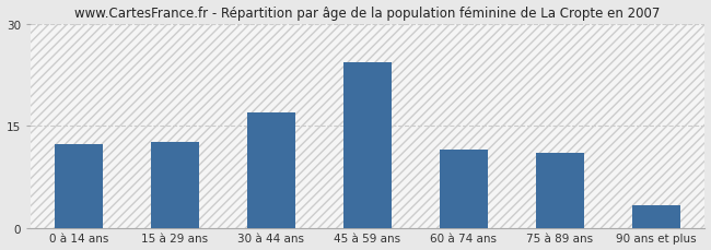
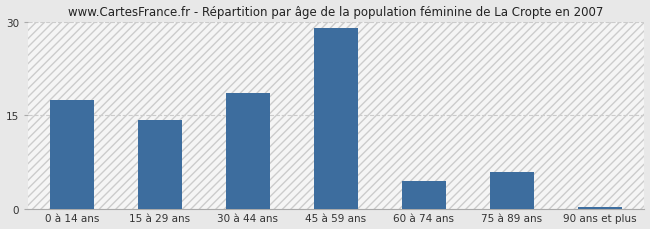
0 à 14 ans: 12.4 -> 17.5
15 à 29 ans: 12.6 -> 14.3
30 à 44 ans: 17.0 -> 18.5
45 à 59 ans: 24.4 -> 29.0
60 à 74 ans: 11.6 -> 4.5
75 à 89 ans: 11.0 -> 6.0
90 ans et plus: 3.4 -> 0.3
